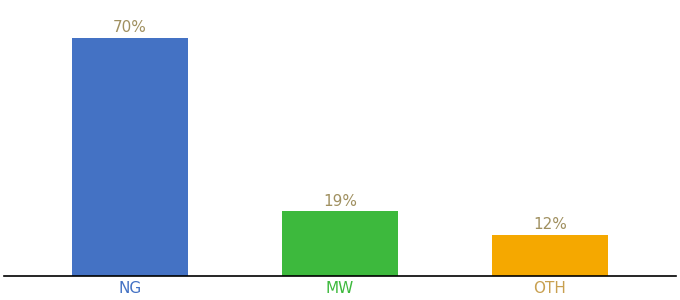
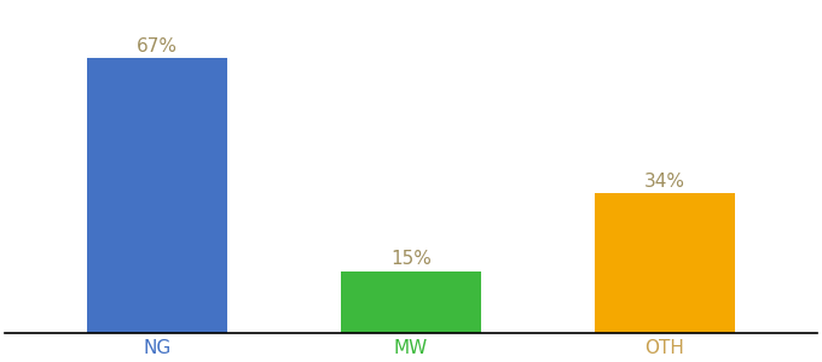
NG: 70% -> 67%
MW: 19% -> 15%
OTH: 12% -> 34%
